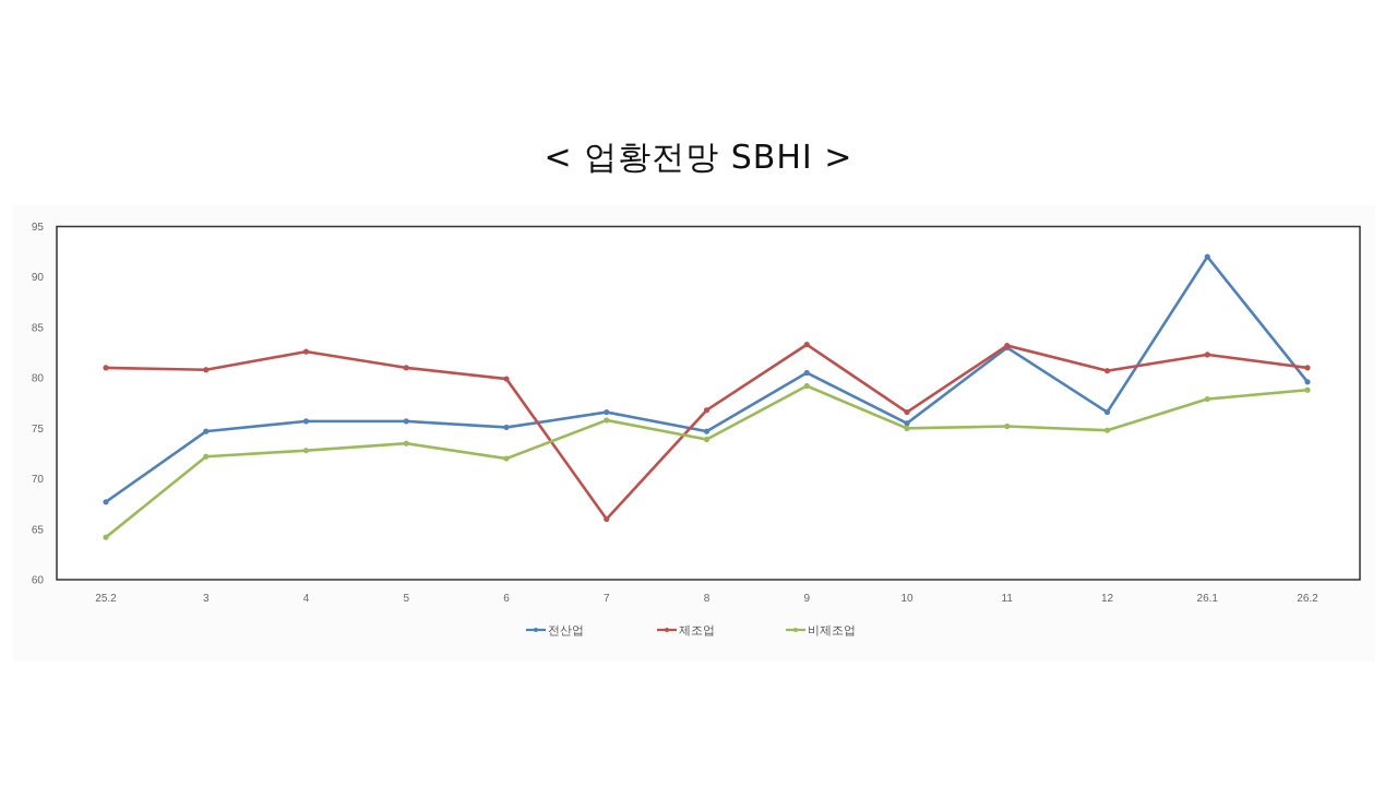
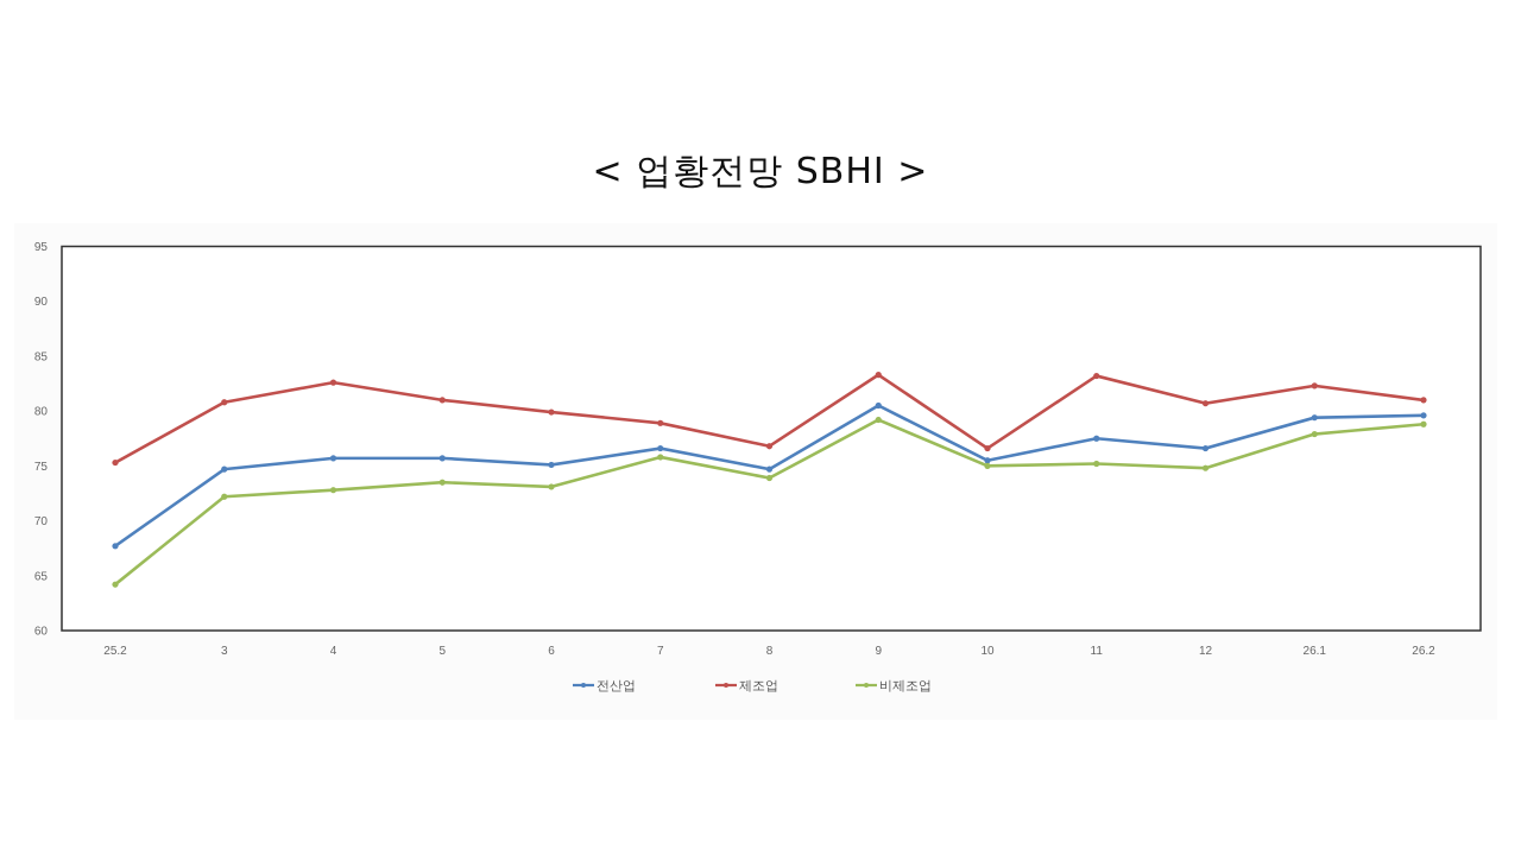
제조업/25.2: 81 -> 75
비제조업/6: 72 -> 73
제조업/7: 66 -> 79
전산업/11: 83 -> 78
전산업/26.1: 92 -> 79
